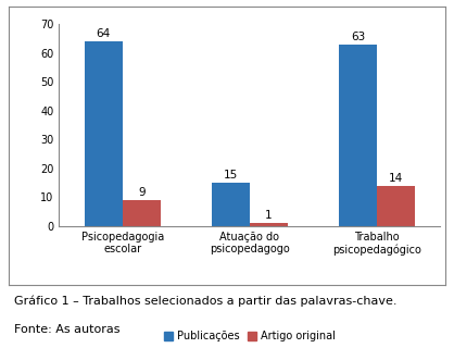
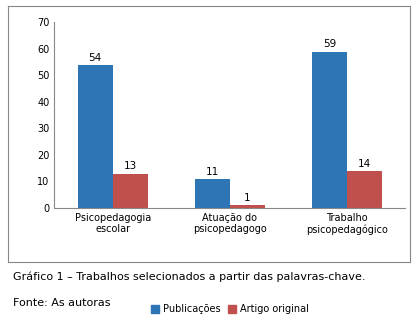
Publicações/Psicopedagogia escolar: 64 -> 54
Artigo original/Psicopedagogia escolar: 9 -> 13
Publicações/Atuação do psicopedagogo: 15 -> 11
Publicações/Trabalho psicopedagógico: 63 -> 59
